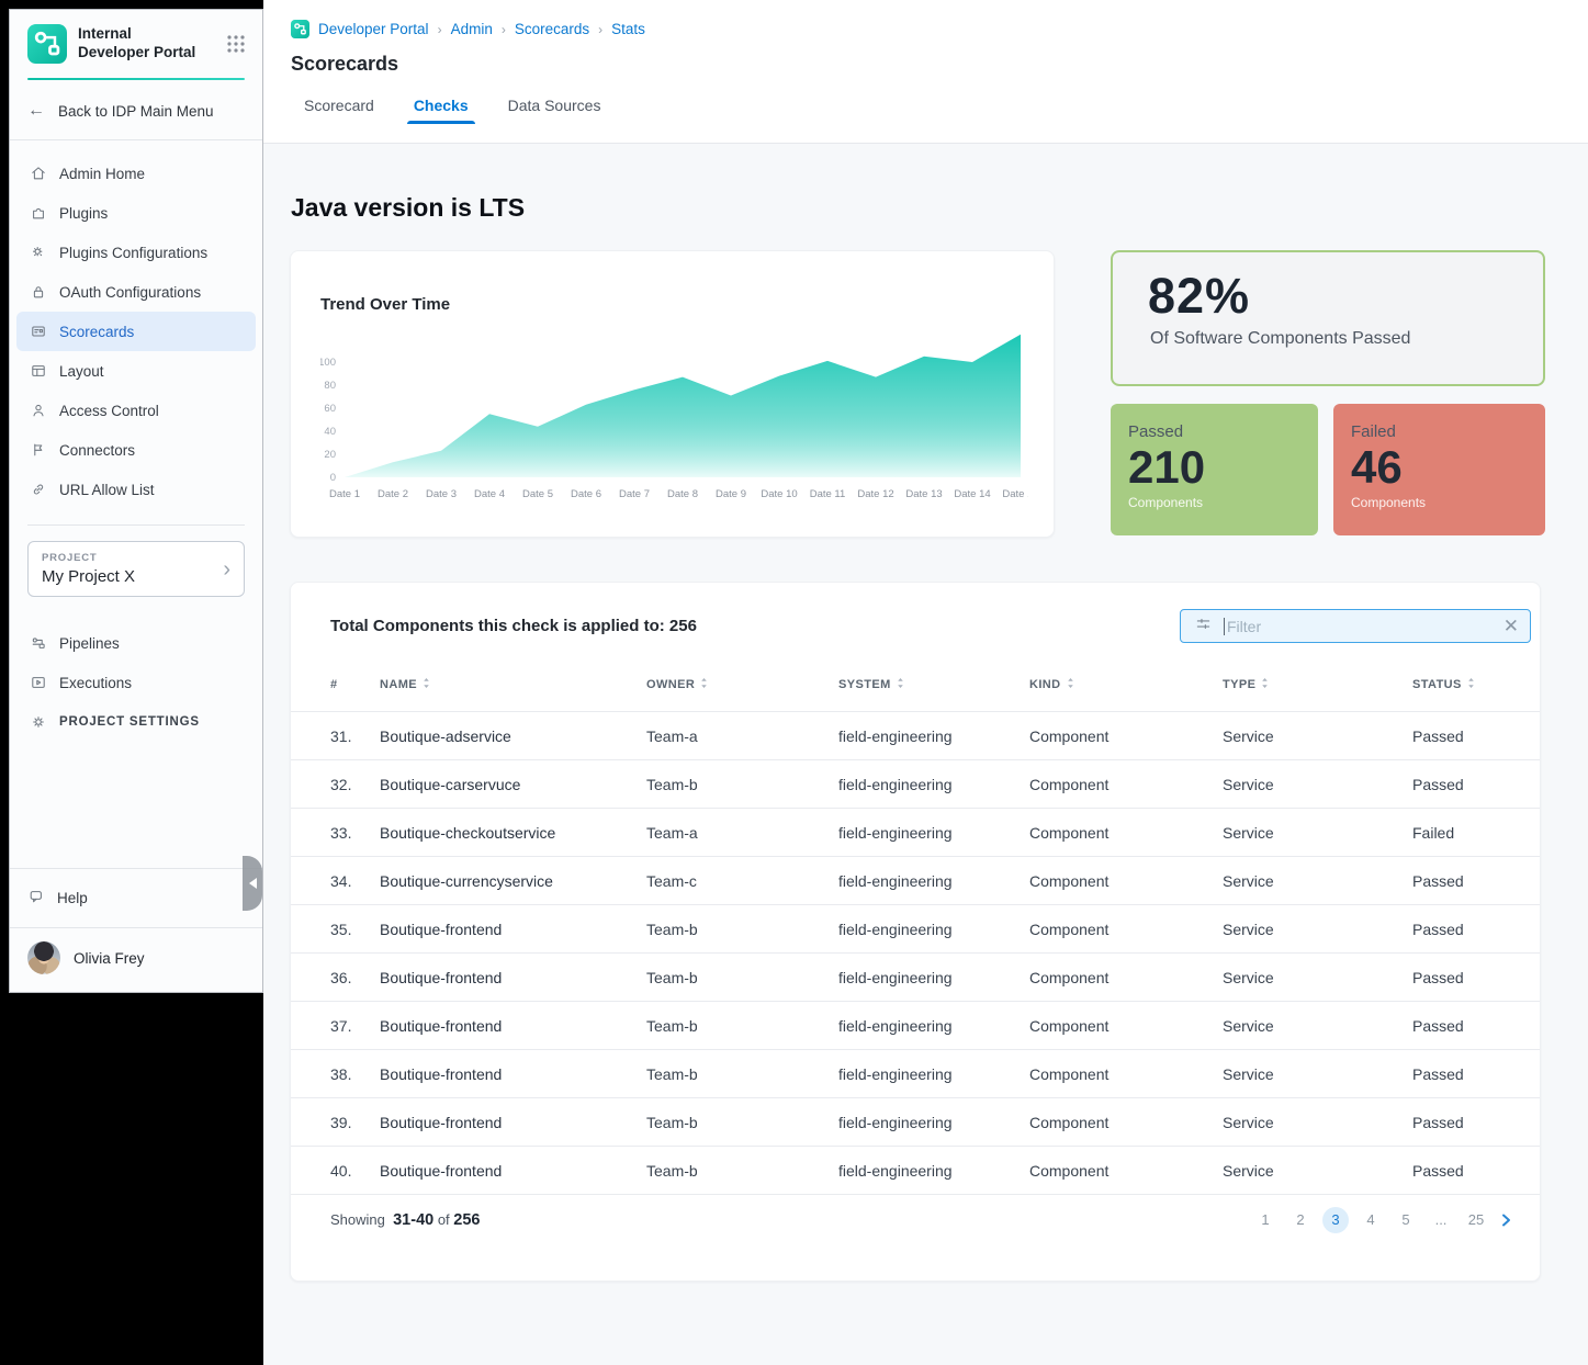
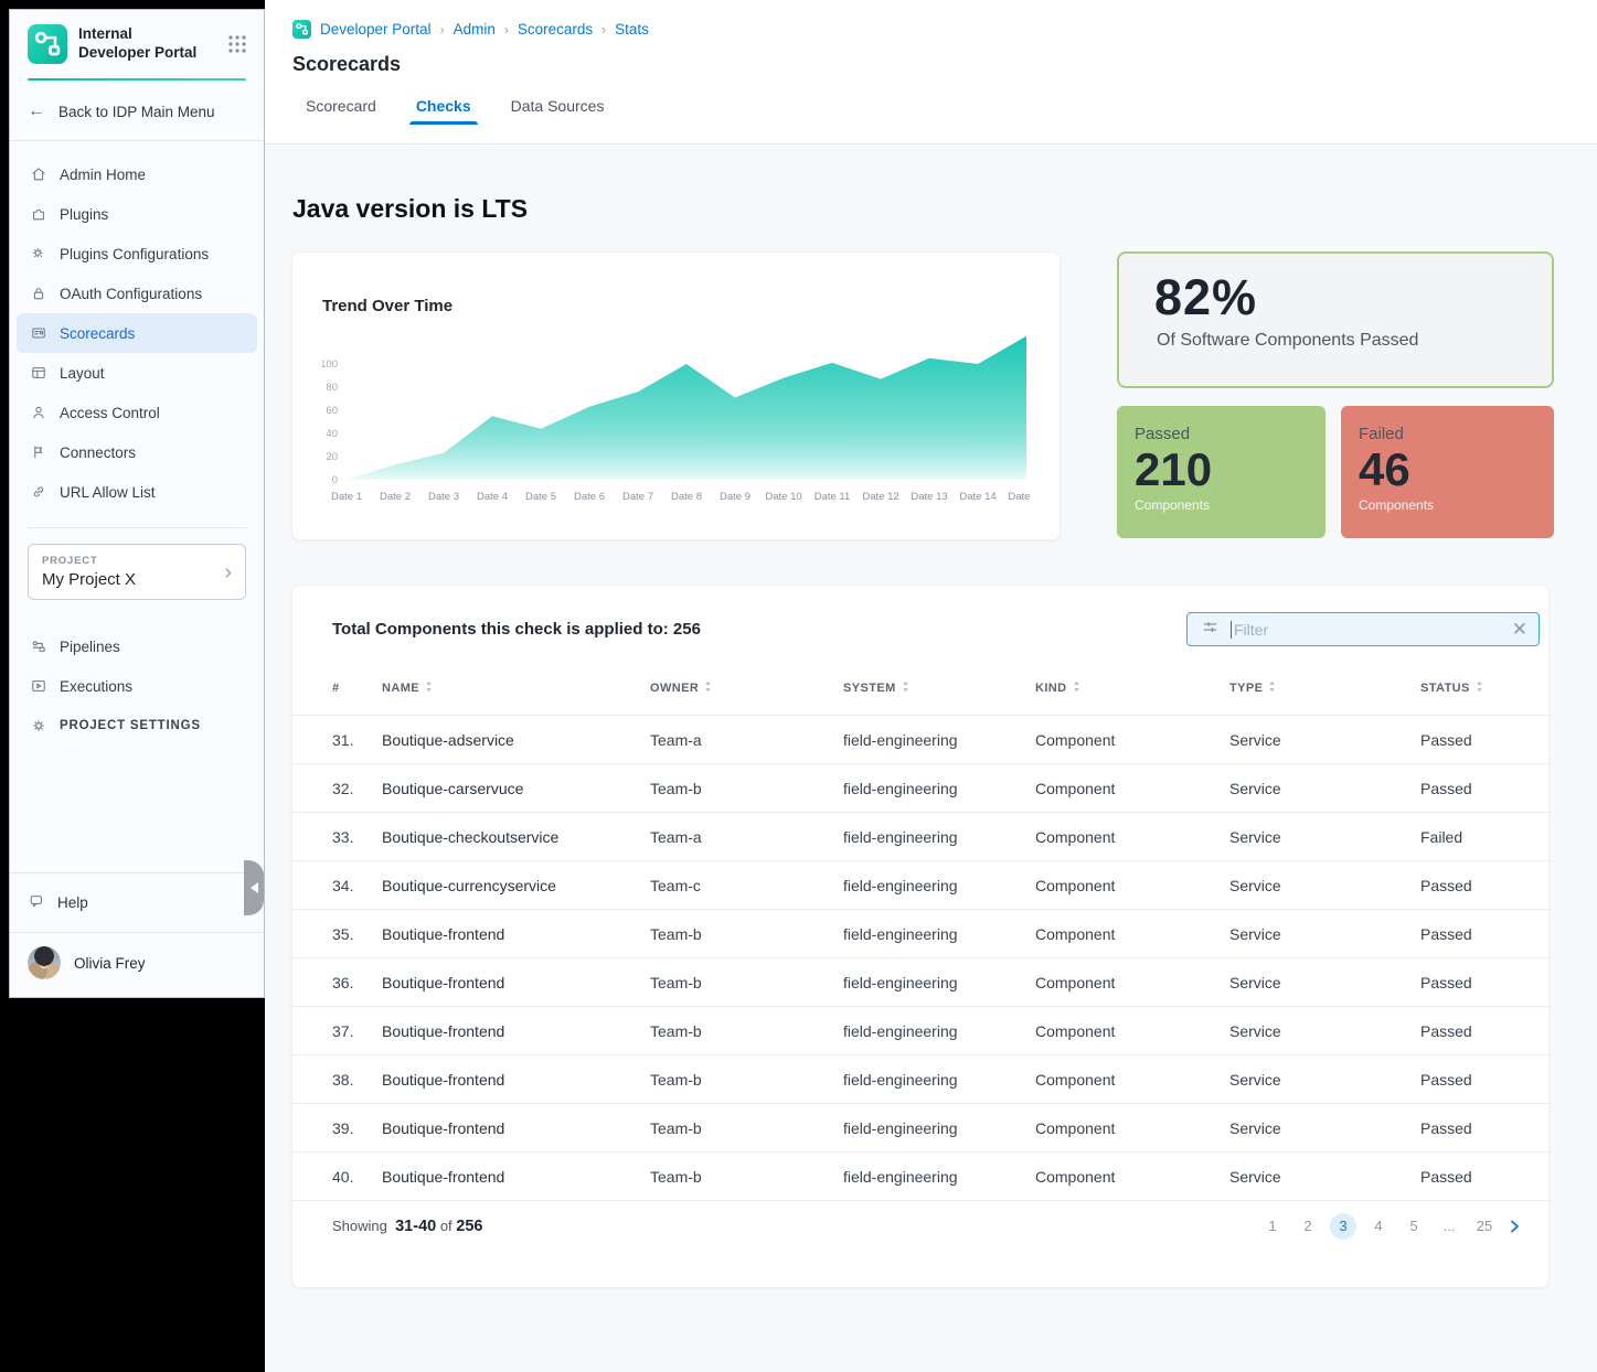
Date 8: 87 -> 100
